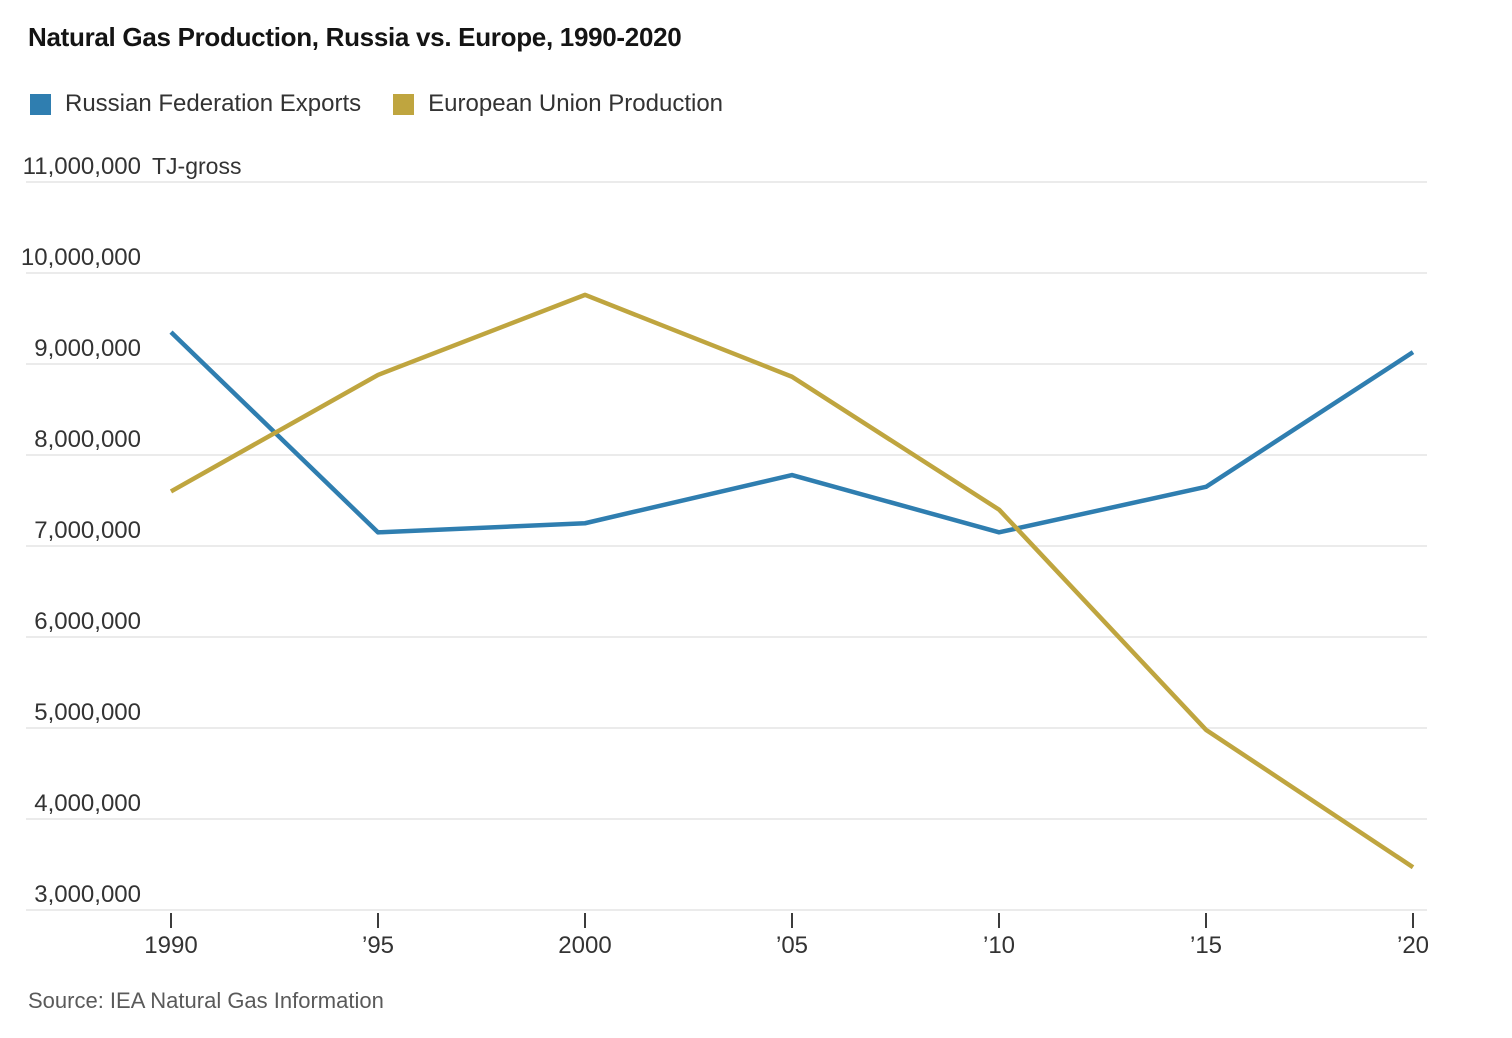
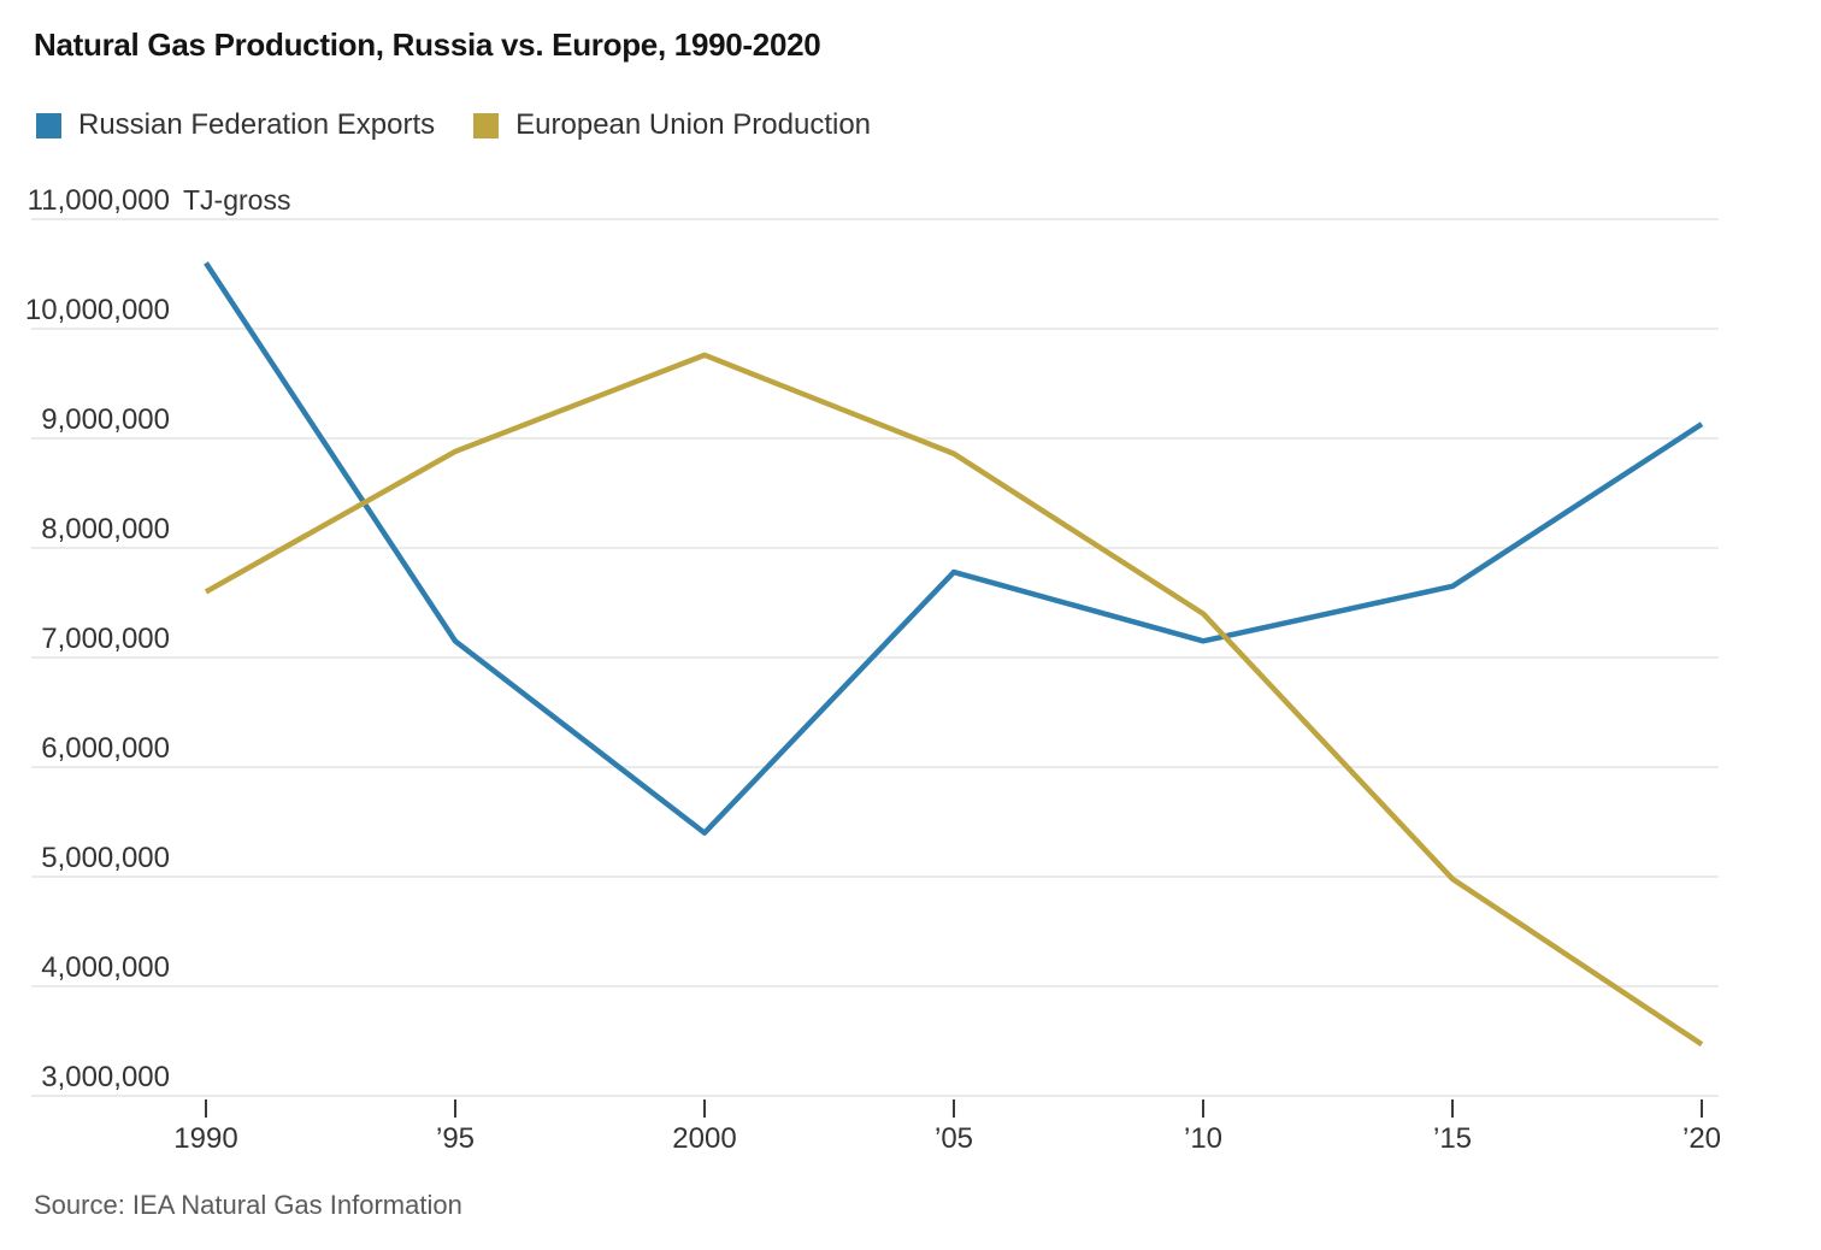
Russian Federation Exports/1990: 9400000 -> 10600000
Russian Federation Exports/2000: 7200000 -> 5400000
